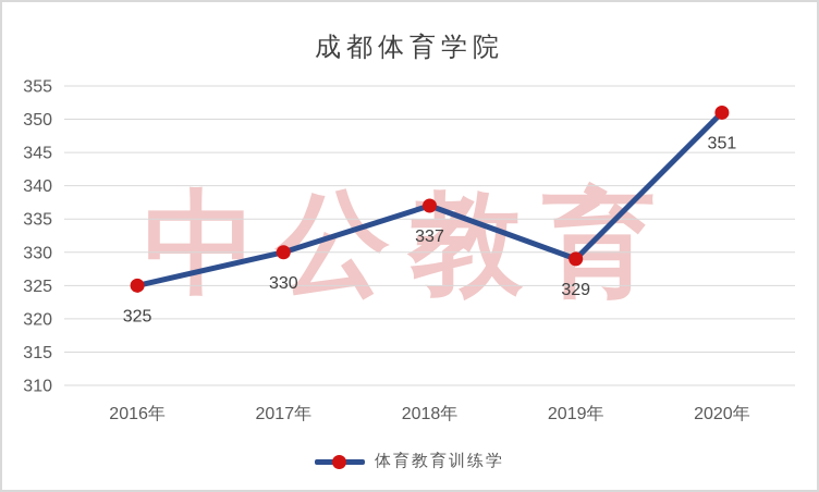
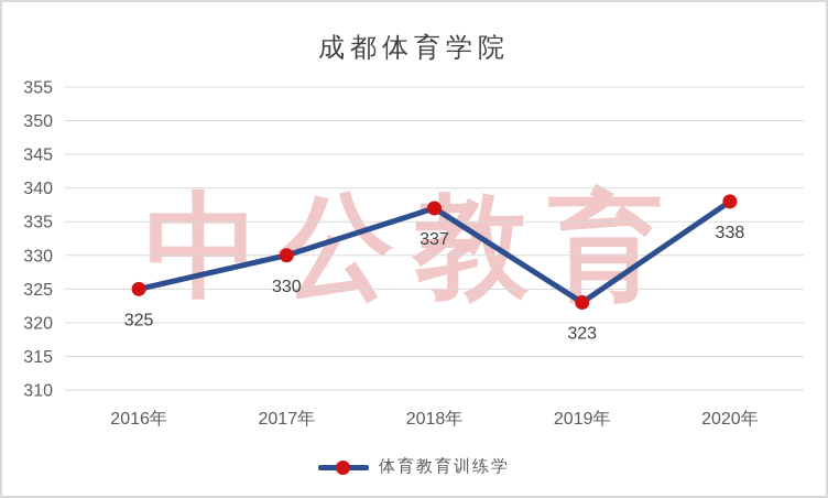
2019年: 329 -> 323
2020年: 351 -> 338
